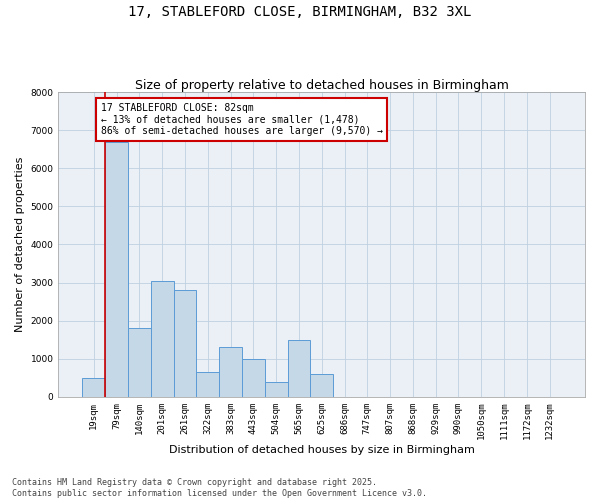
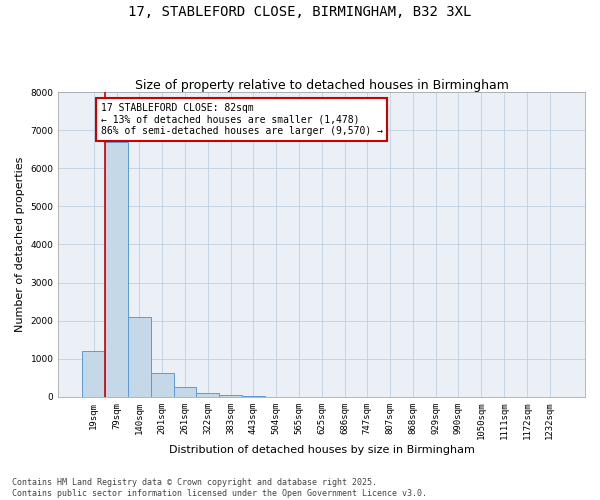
19sqm: 500 -> 1200
140sqm: 1800 -> 2100
201sqm: 3050 -> 620
261sqm: 2800 -> 260
322sqm: 650 -> 110
383sqm: 1300 -> 40
443sqm: 1000 -> 20
504sqm: 400 -> 10
565sqm: 1500 -> 0
625sqm: 600 -> 0
